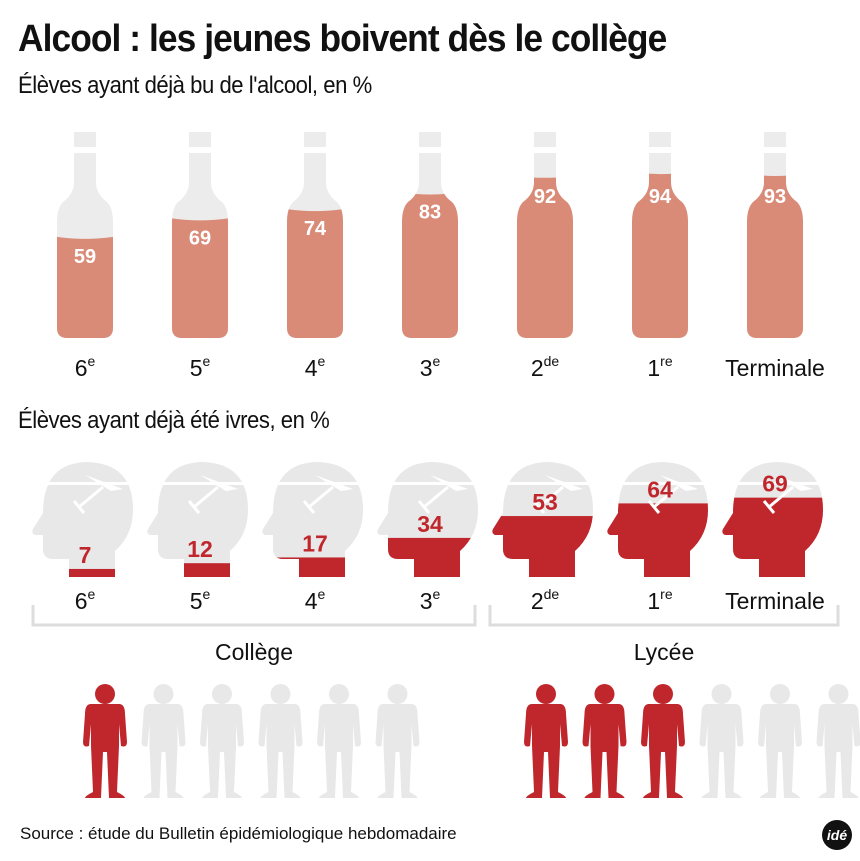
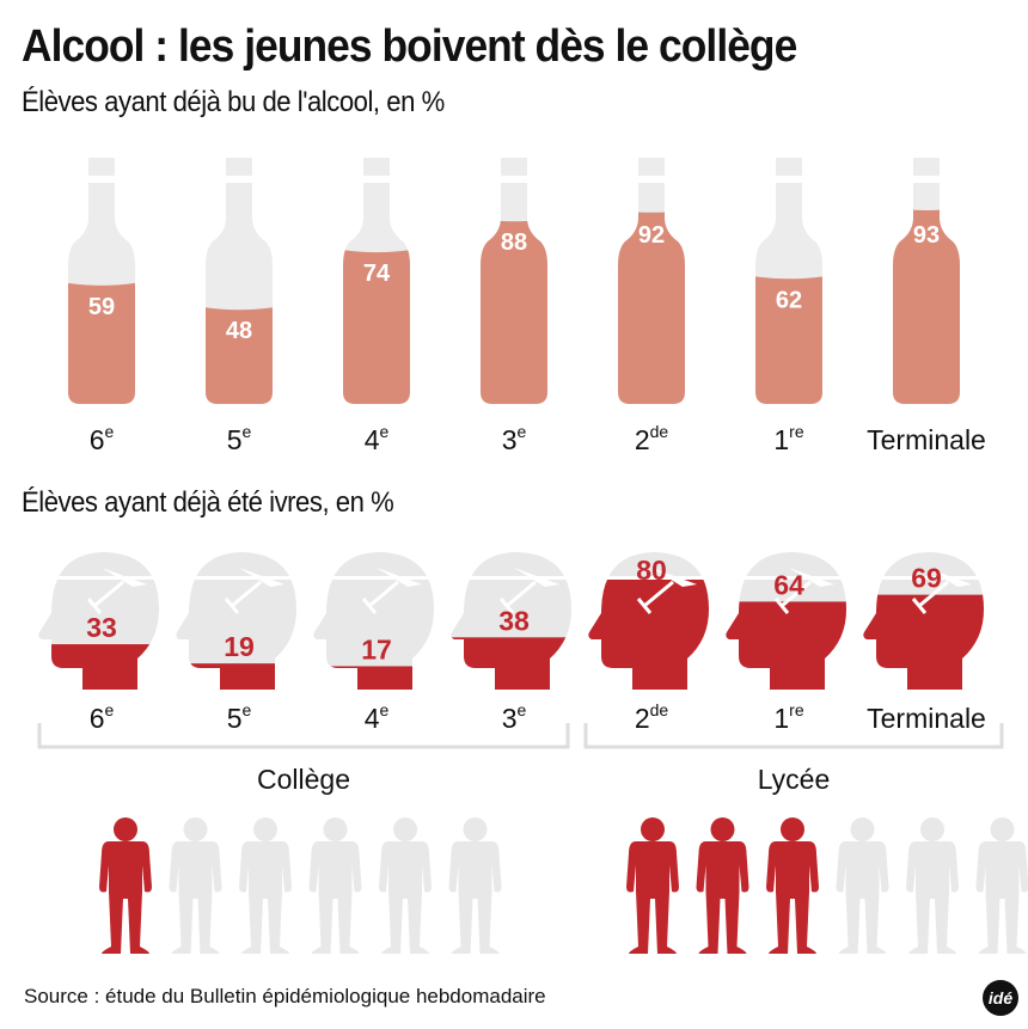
Élèves ayant déjà bu de l'alcool, en %/5e: 69 -> 48
Élèves ayant déjà bu de l'alcool, en %/3e: 83 -> 88
Élèves ayant déjà bu de l'alcool, en %/1re: 94 -> 62
Élèves ayant déjà été ivres, en %/6e: 7 -> 33
Élèves ayant déjà été ivres, en %/5e: 12 -> 19
Élèves ayant déjà été ivres, en %/3e: 34 -> 38
Élèves ayant déjà été ivres, en %/2de: 53 -> 80
